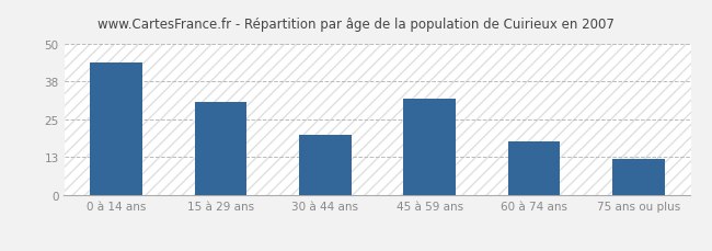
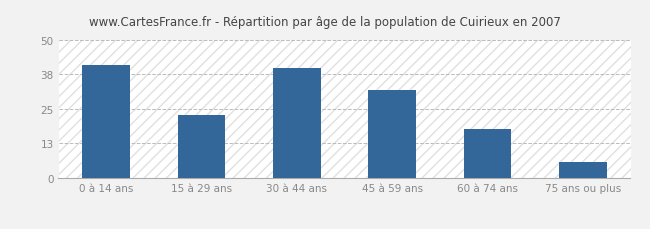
0 à 14 ans: 44 -> 41
15 à 29 ans: 31 -> 23
30 à 44 ans: 20 -> 40
75 ans ou plus: 12 -> 6
